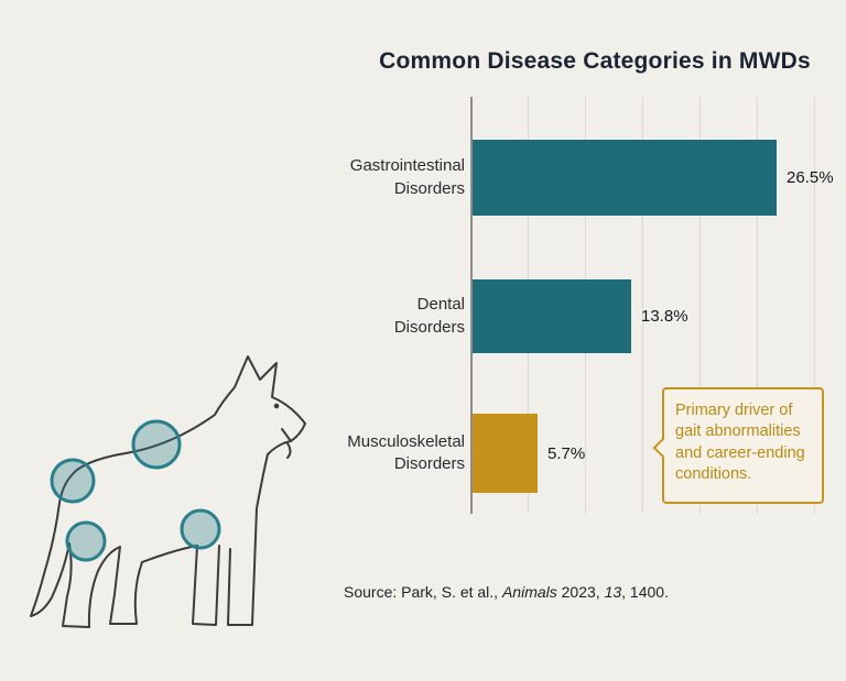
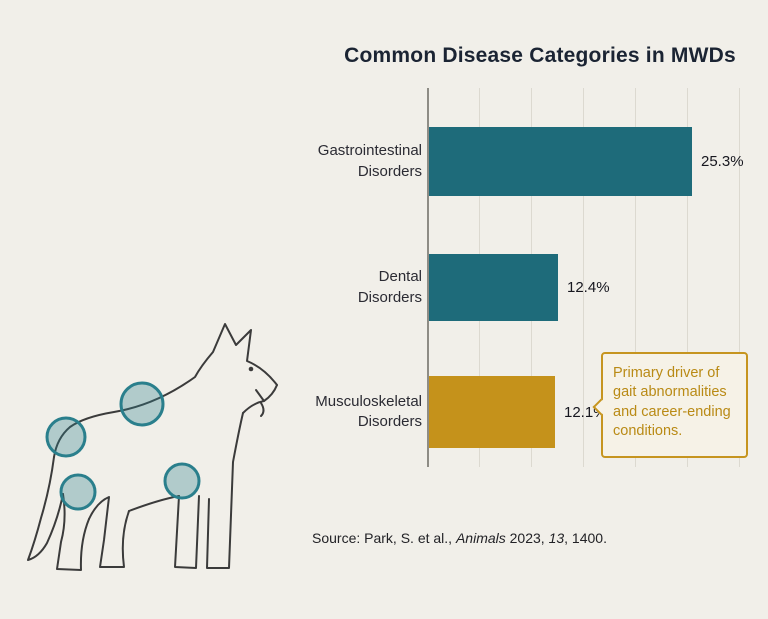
Gastrointestinal Disorders: 26.5% -> 25.3%
Dental Disorders: 13.8% -> 12.4%
Musculoskeletal Disorders: 5.7% -> 12.1%
